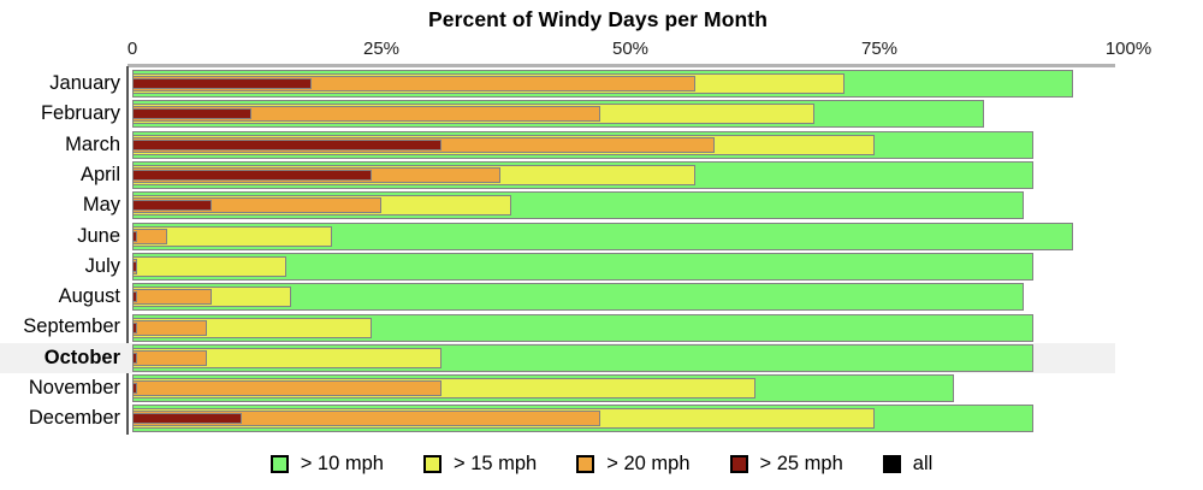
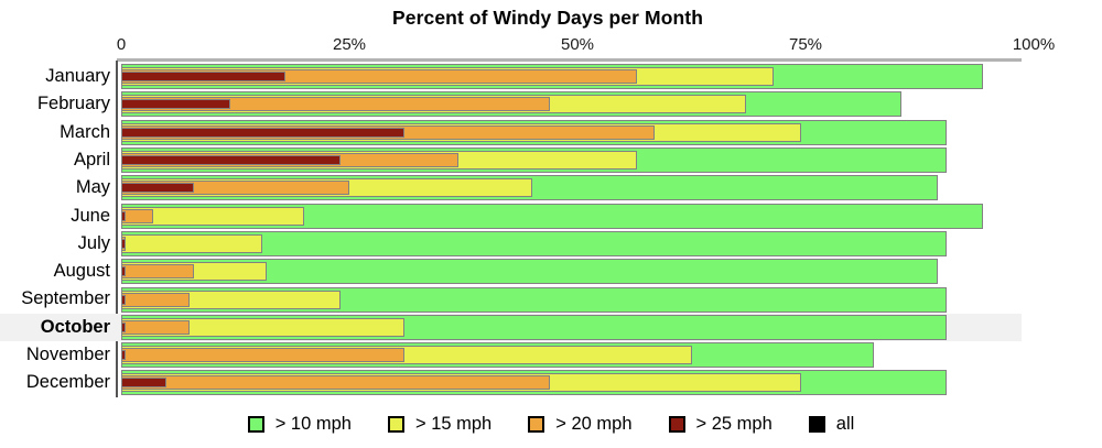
> 15 mph/May: 38% -> 45%
> 25 mph/December: 11% -> 5%
